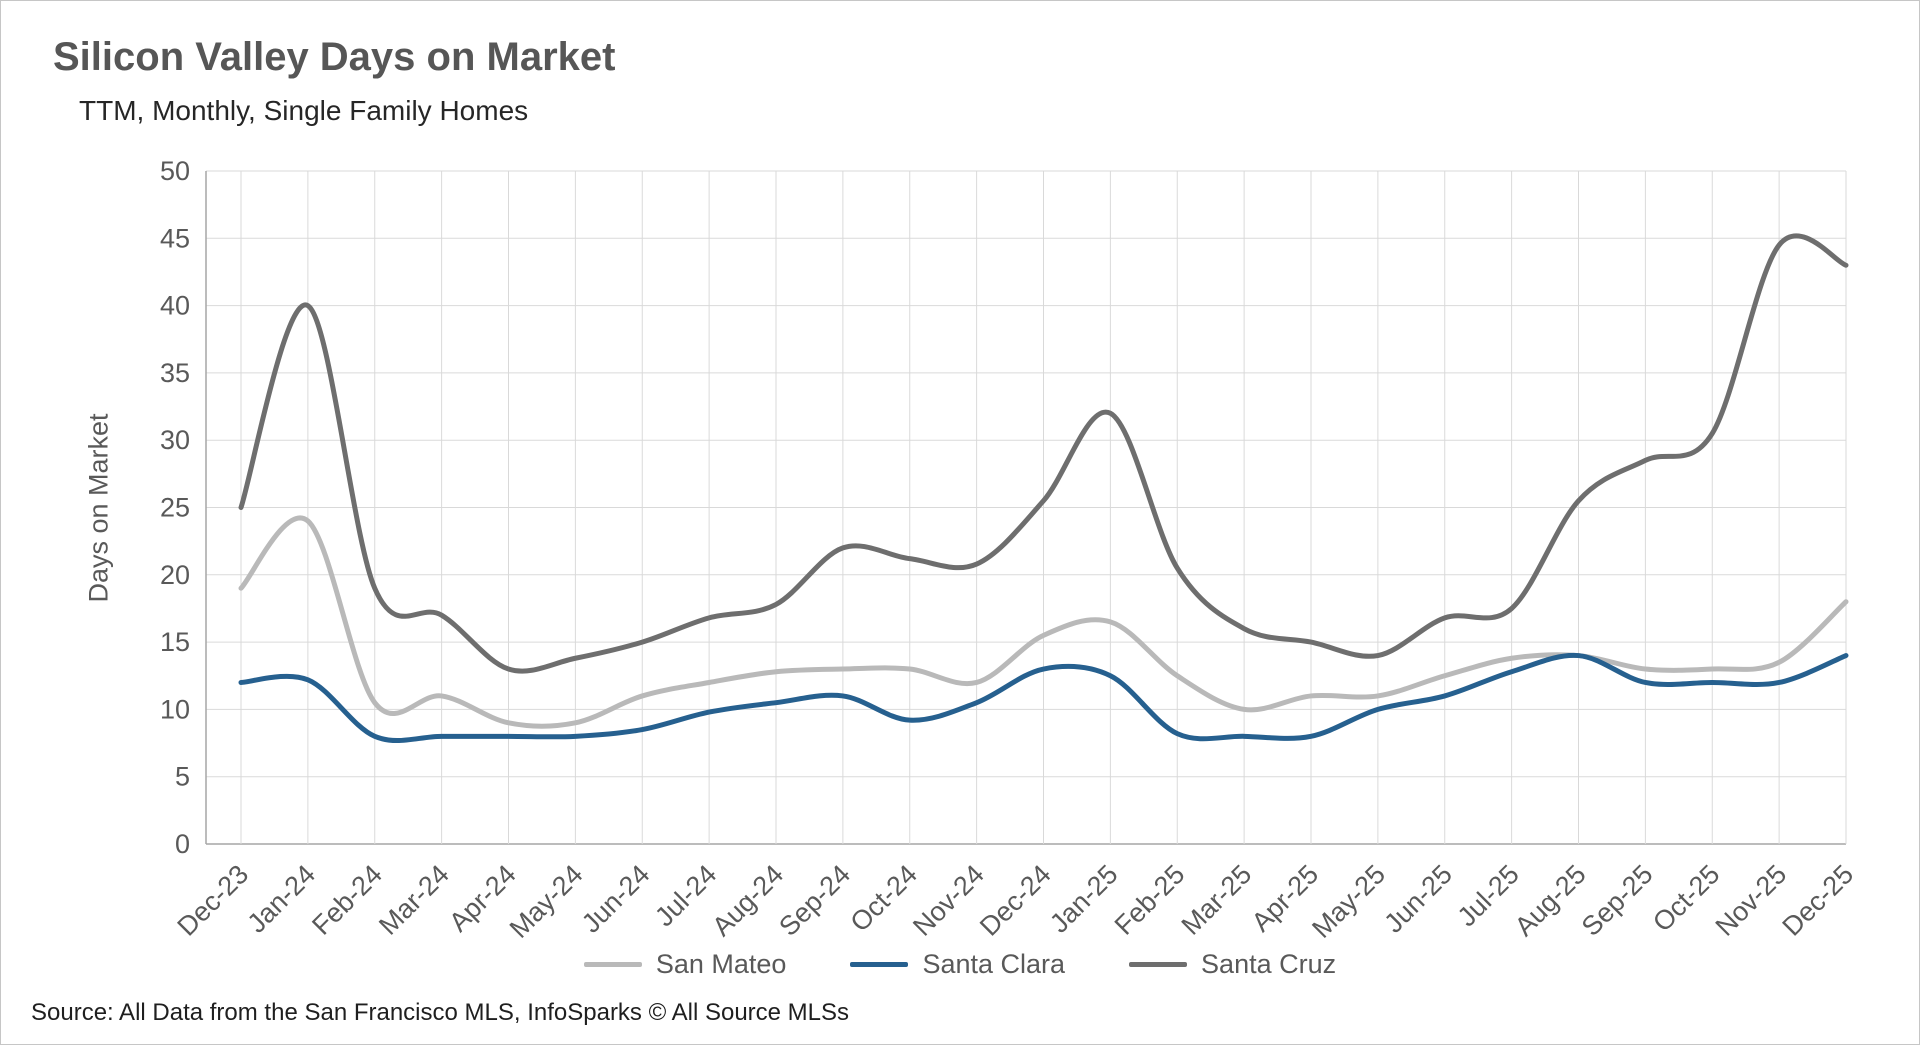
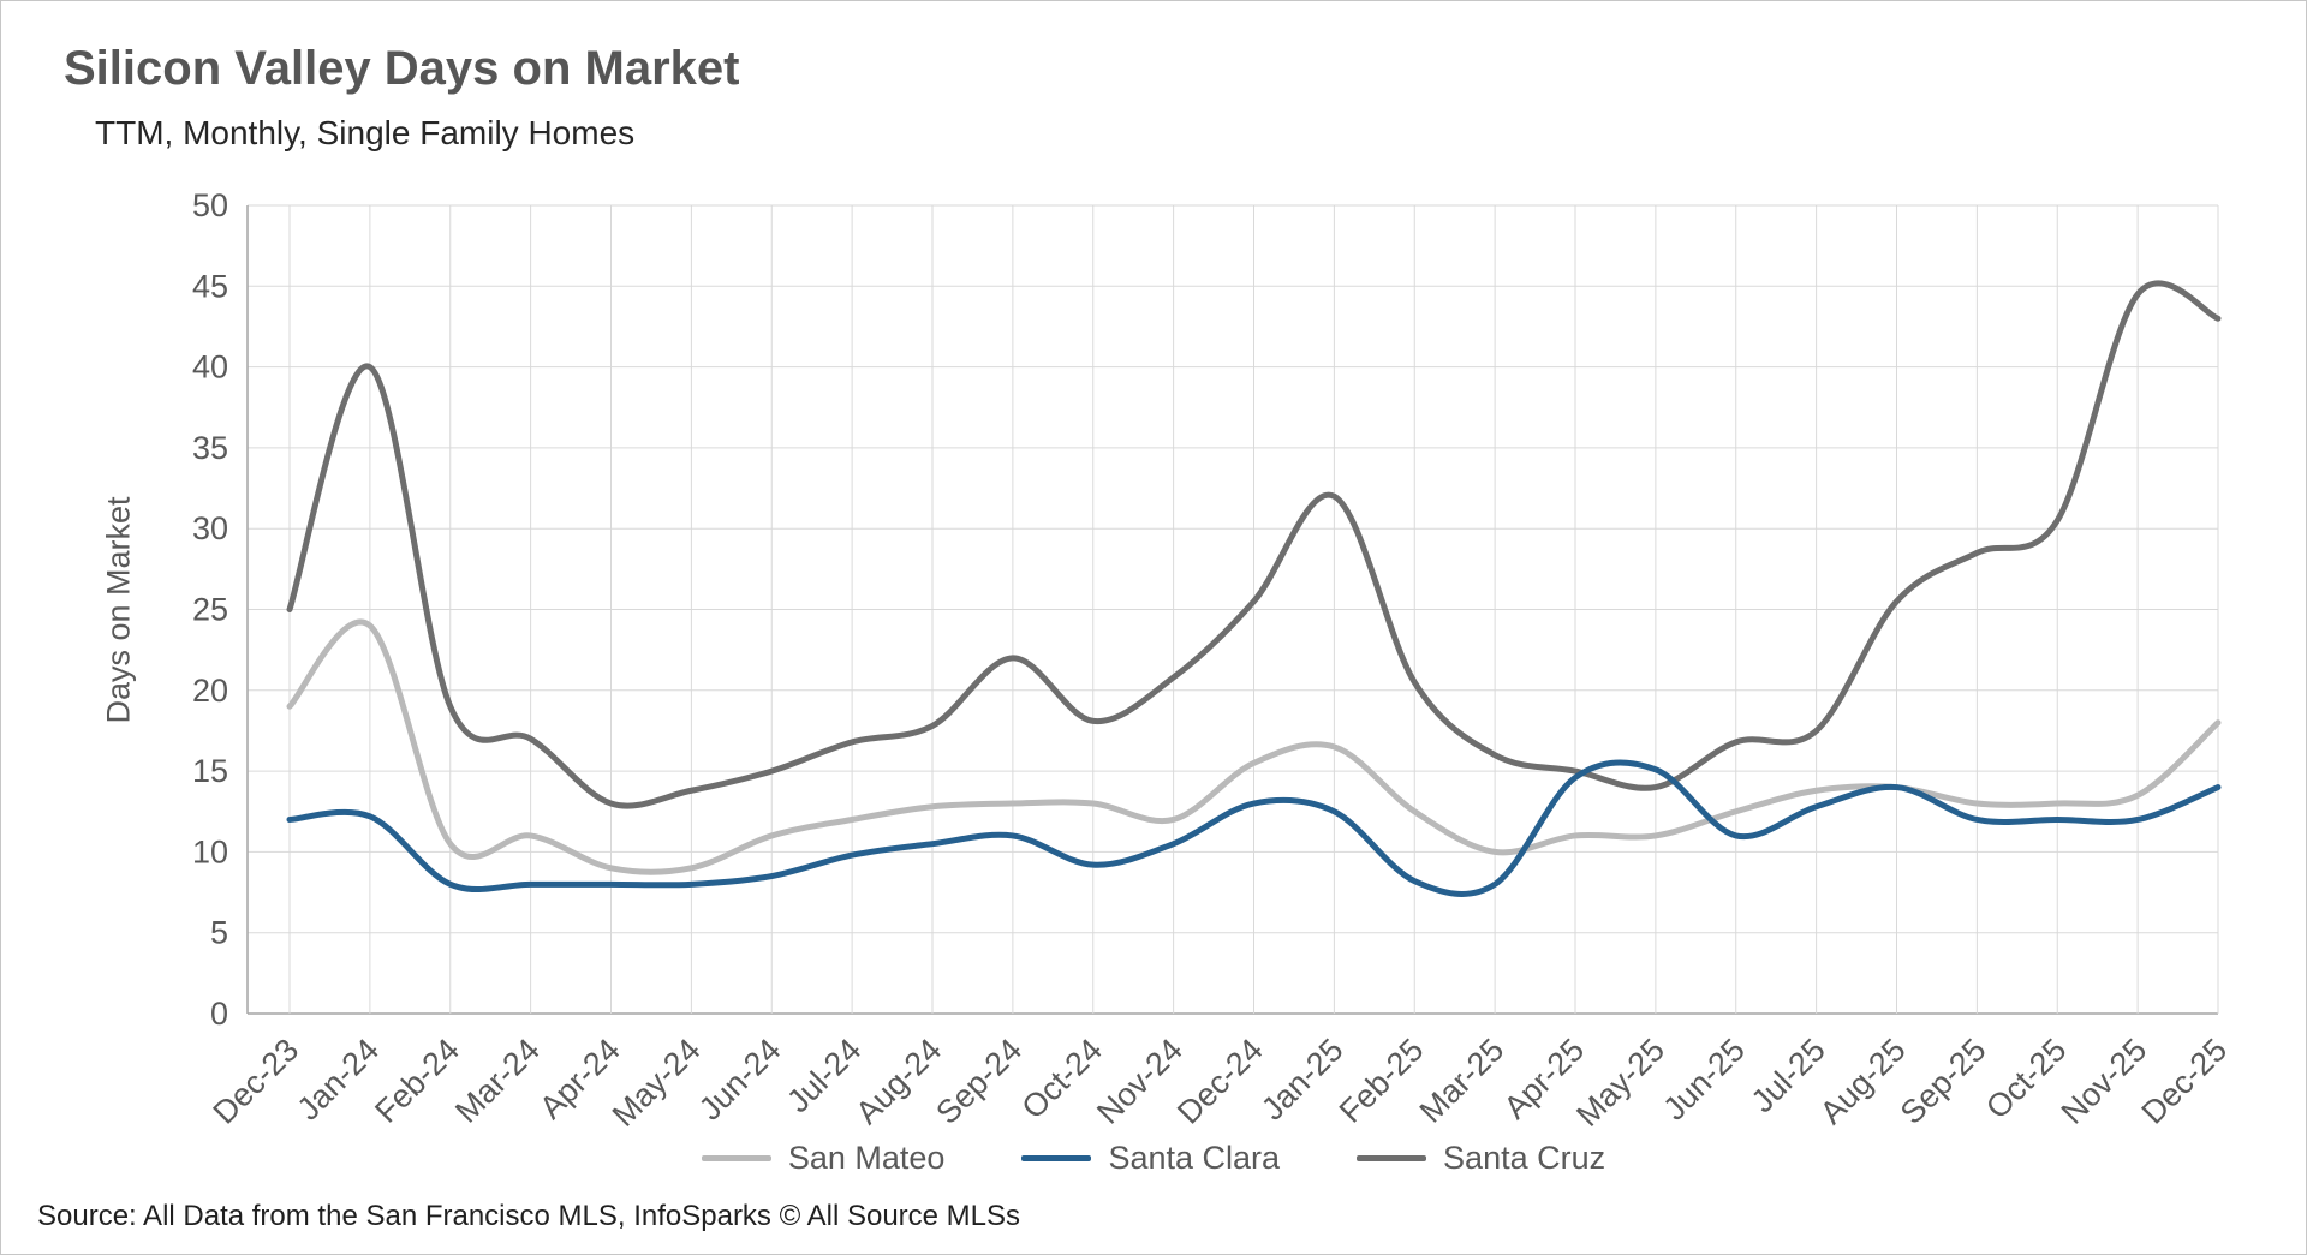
Santa Cruz/Oct-24: 21.2 -> 18.1
Santa Clara/Apr-25: 8.0 -> 14.6
Santa Clara/May-25: 10.0 -> 15.1
